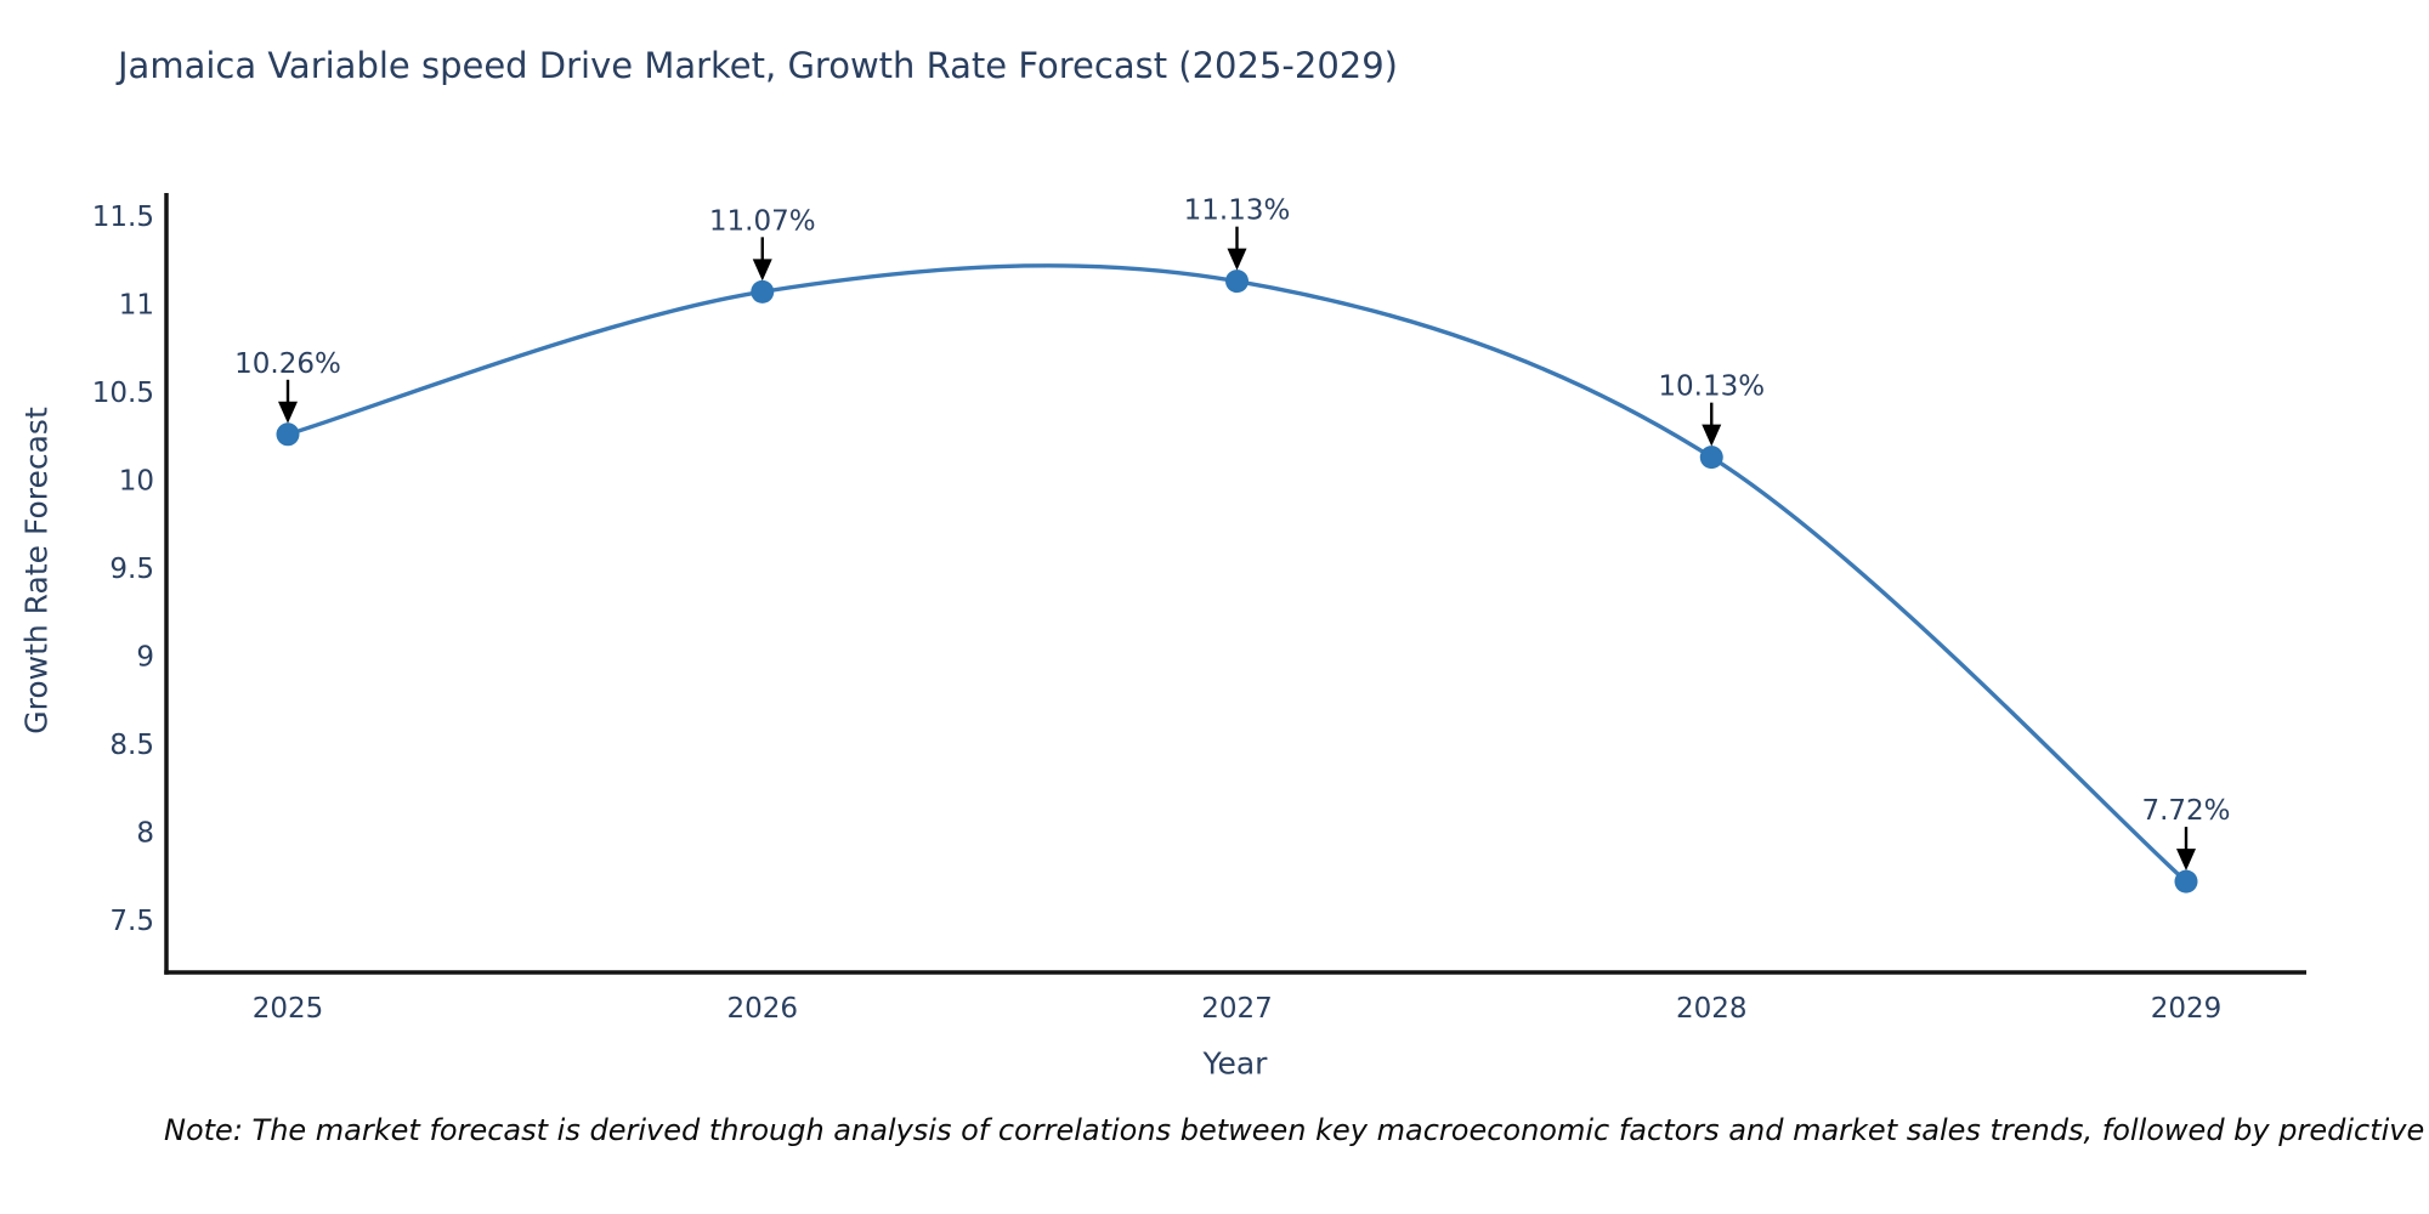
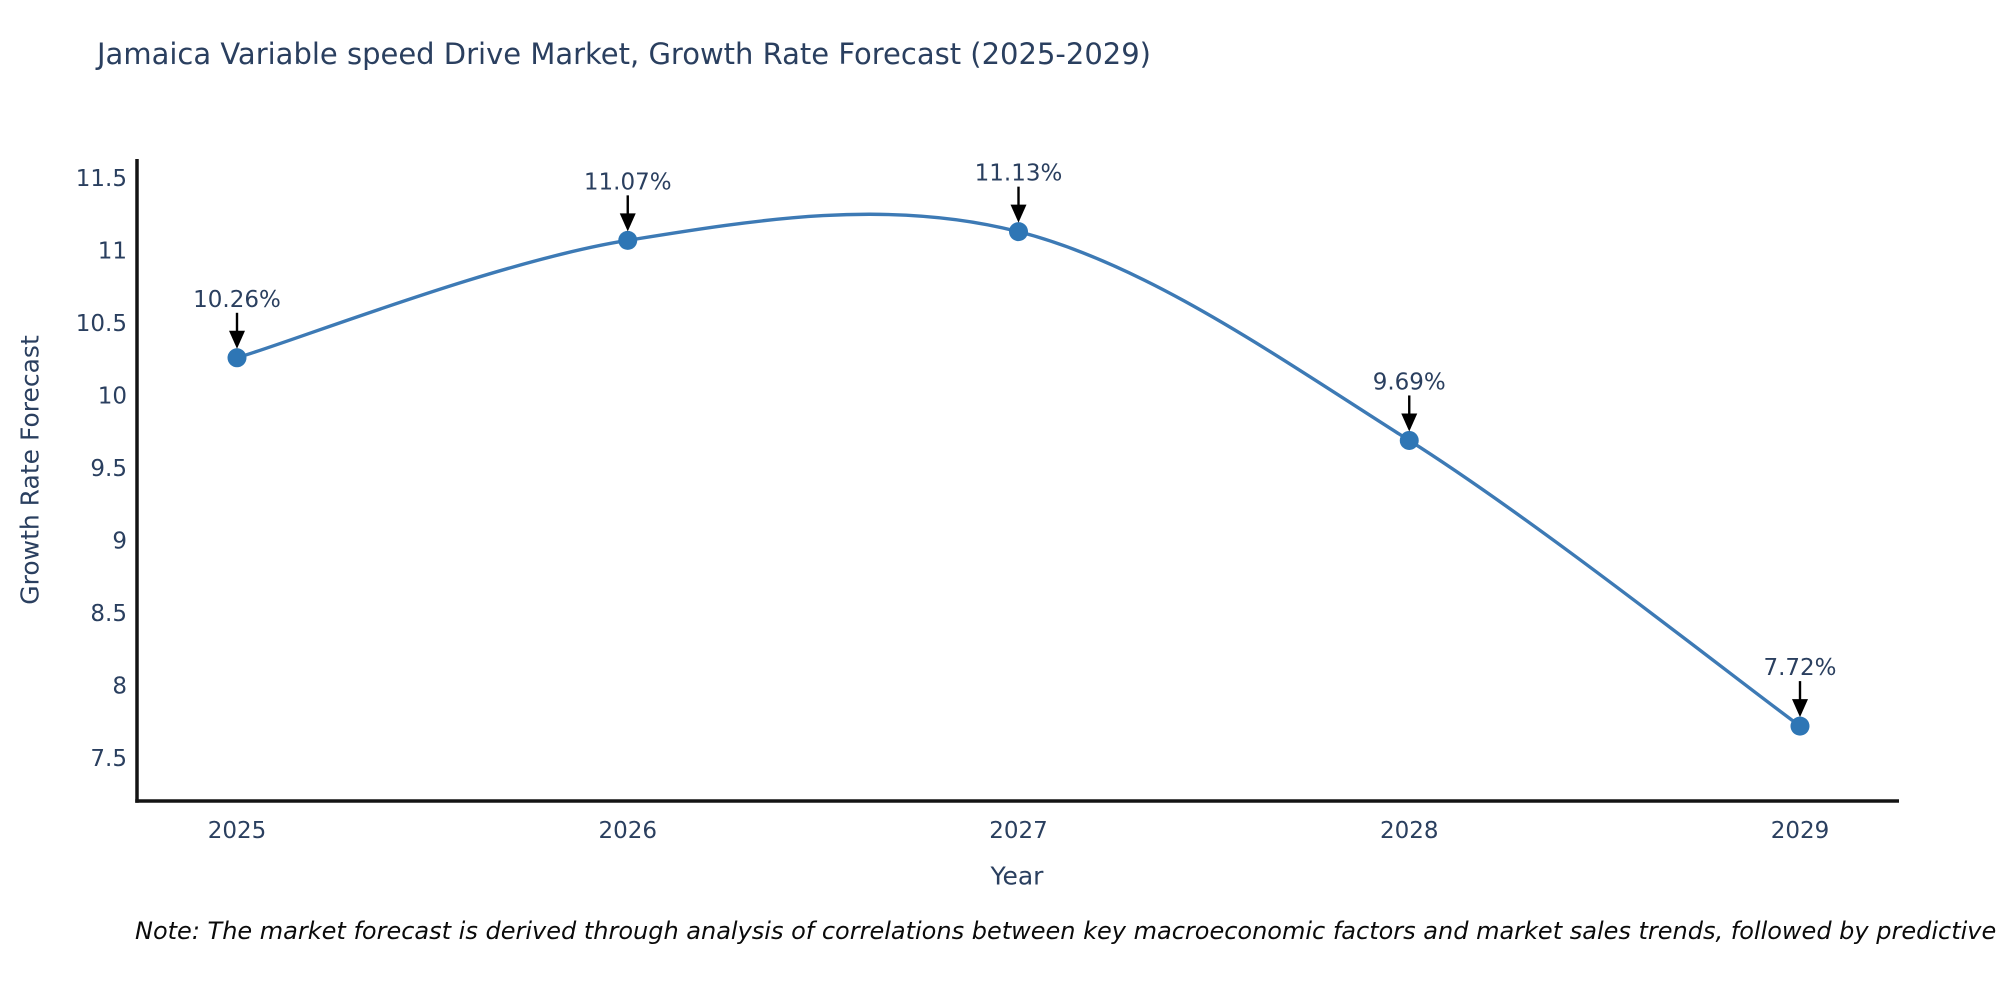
2028: 10.13% -> 9.69%
